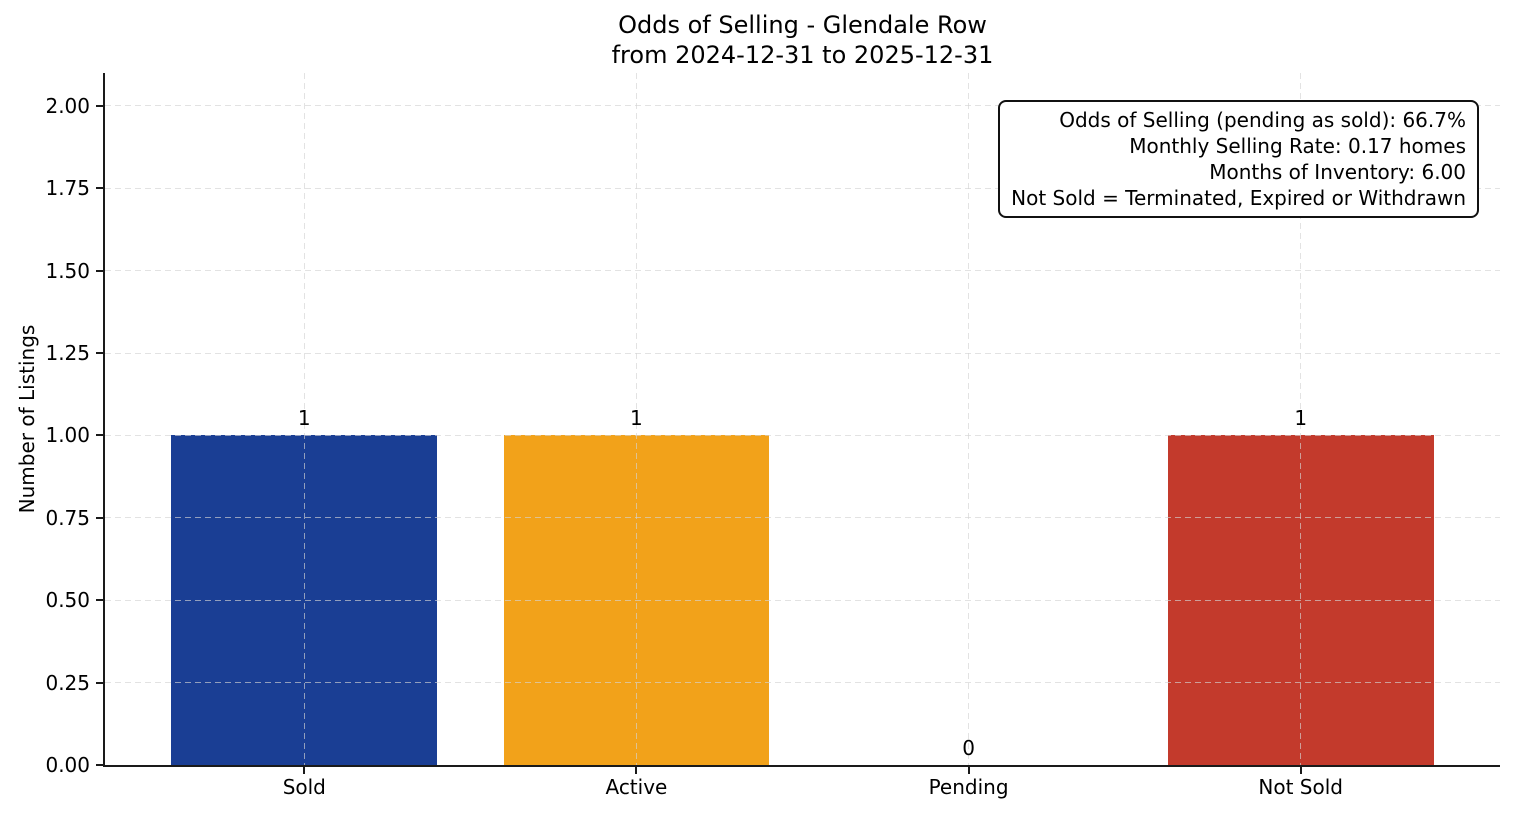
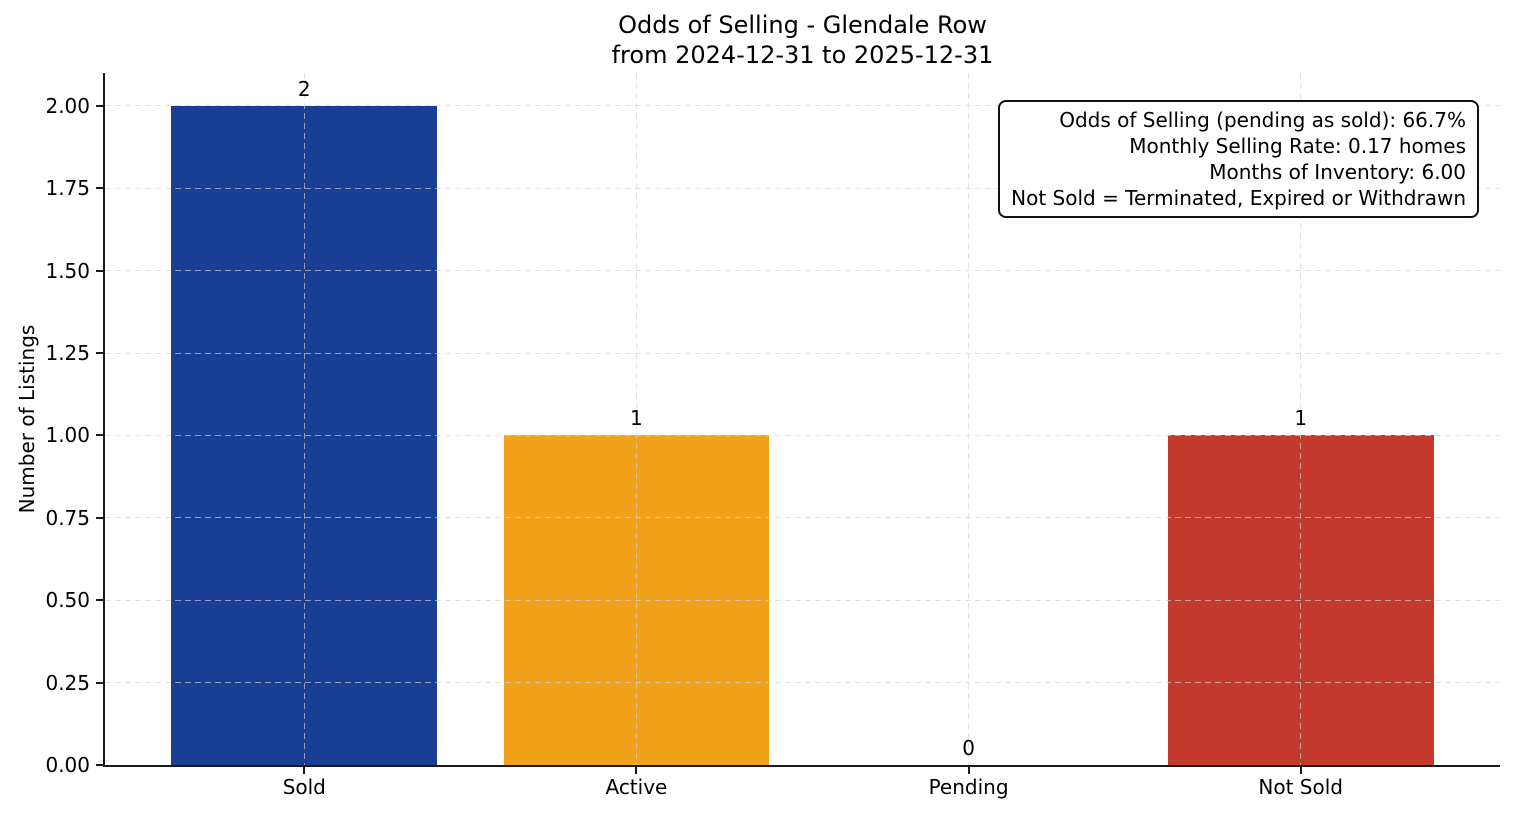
Sold: 1 -> 2
